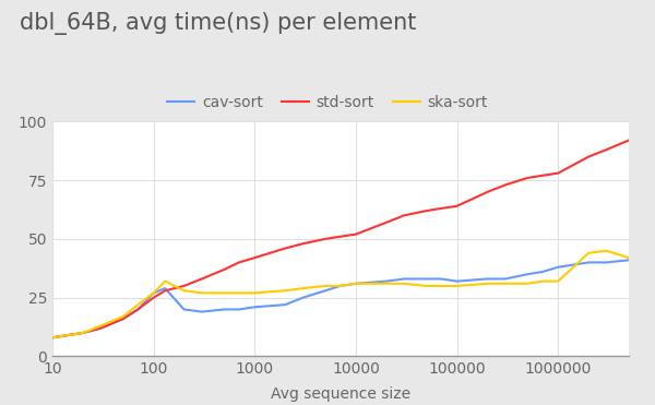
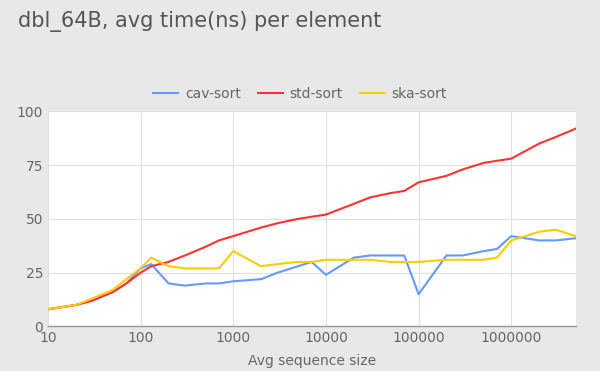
ska-sort/1000: 27 -> 35
cav-sort/10000: 31 -> 24
cav-sort/100000: 32 -> 15
std-sort/100000: 64 -> 67
cav-sort/1000000: 38 -> 42
ska-sort/1000000: 32 -> 40
